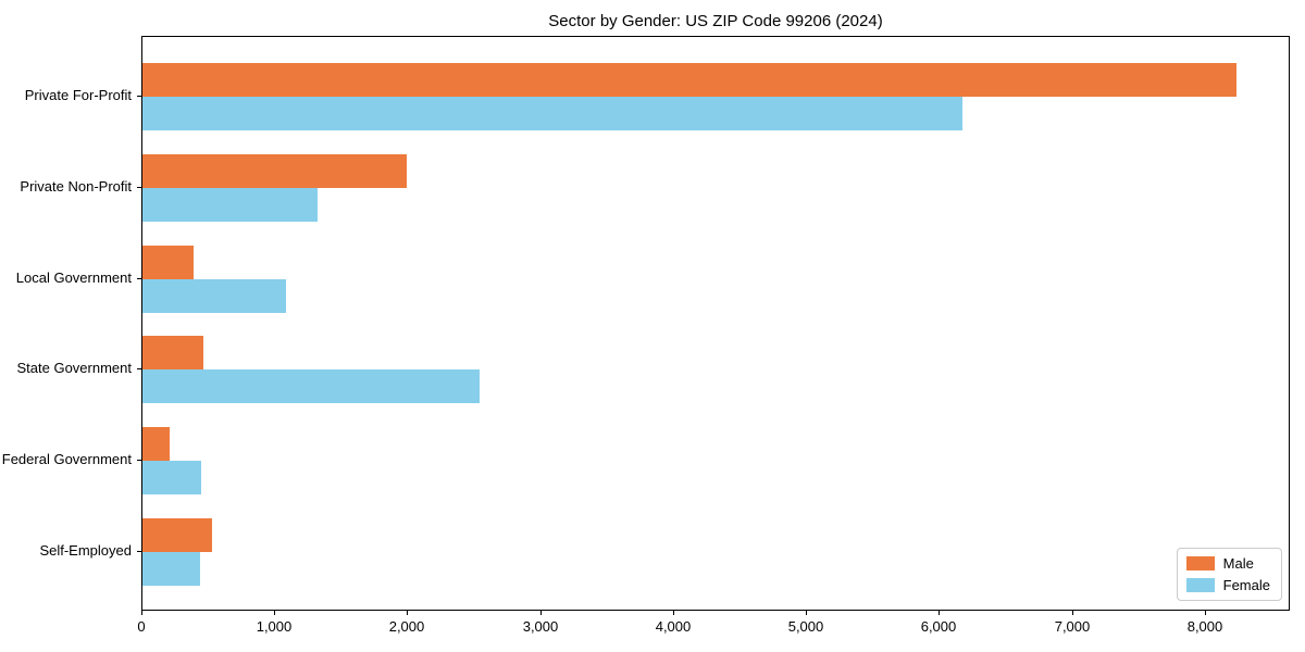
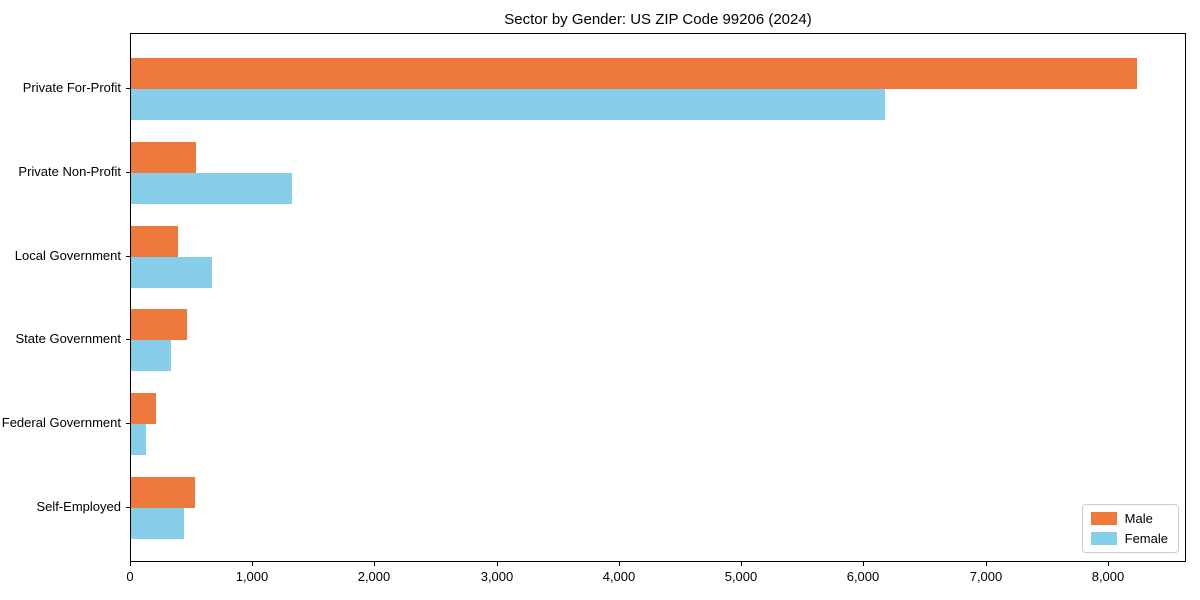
Male/Private Non-Profit: 1990 -> 540
Female/Local Government: 1080 -> 660
Female/State Government: 2540 -> 330
Female/Federal Government: 440 -> 120
